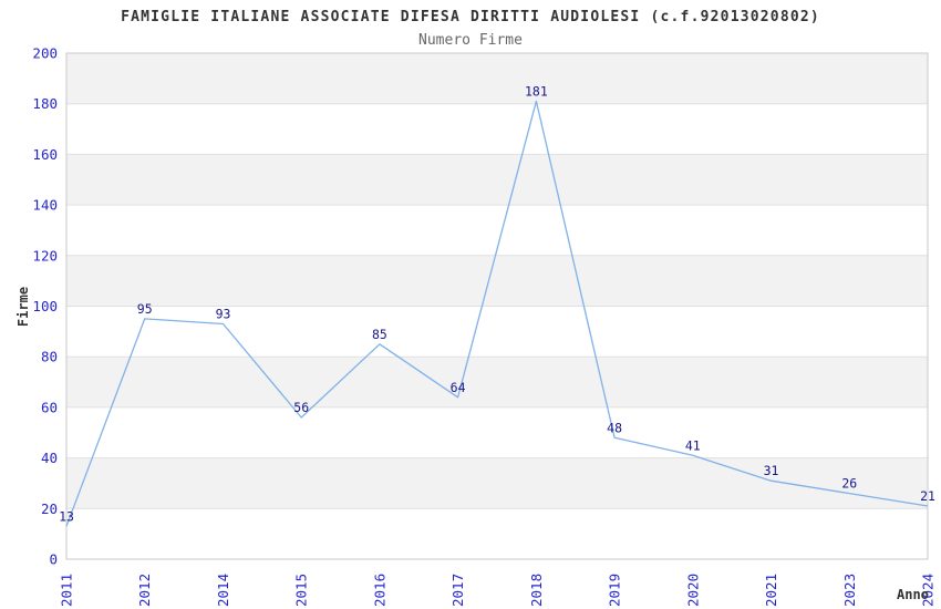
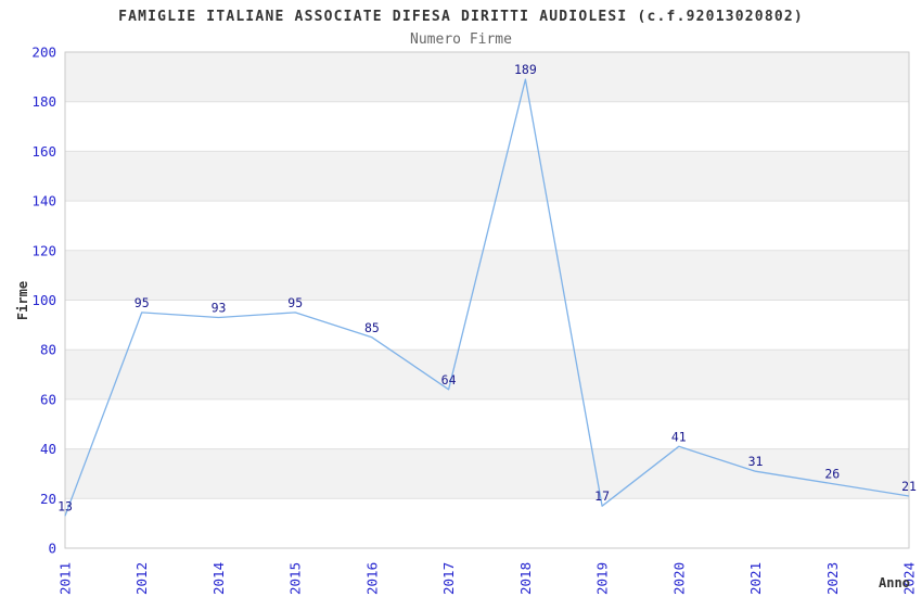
2015: 56 -> 95
2018: 181 -> 189
2019: 48 -> 17
